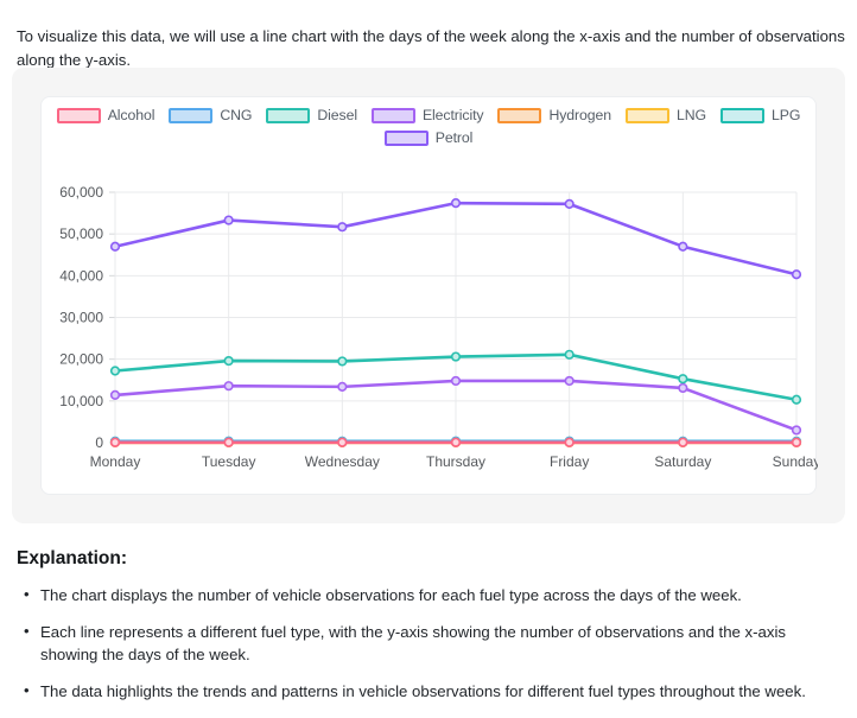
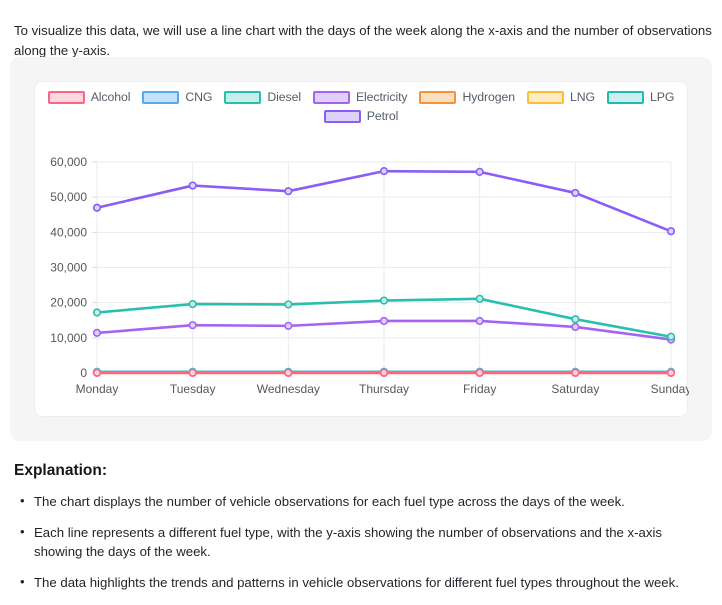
Petrol/Saturday: 47000 -> 51000
Electricity/Sunday: 3000 -> 10000
